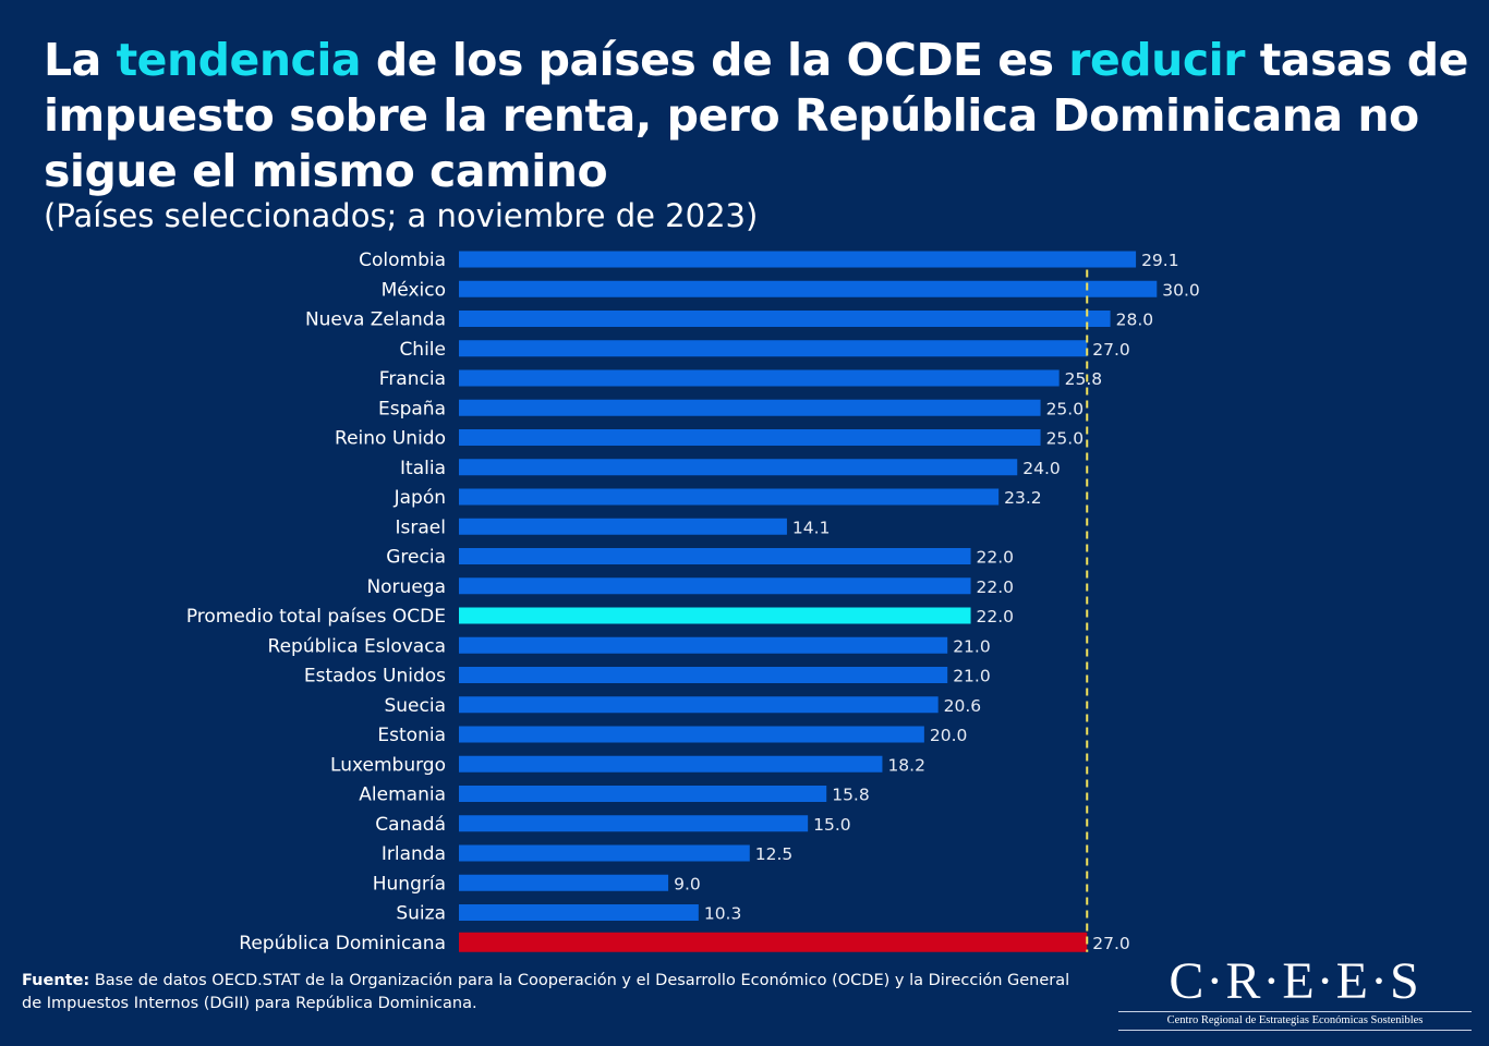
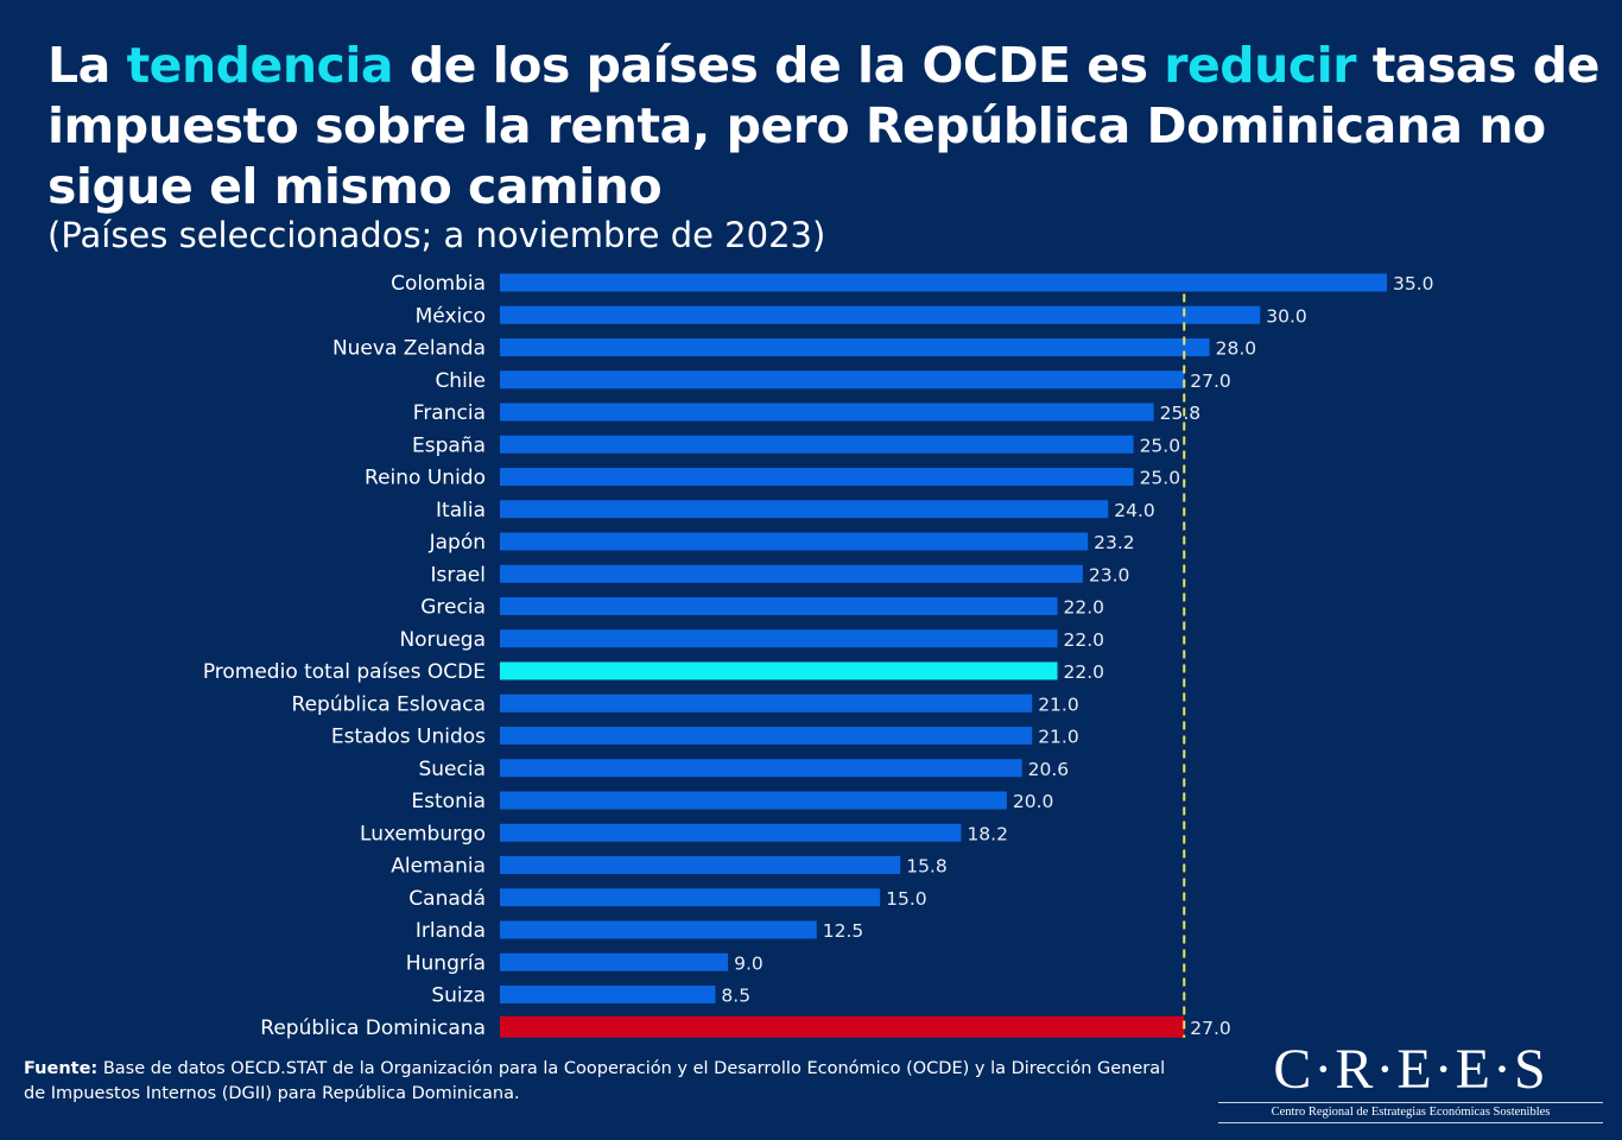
Colombia: 29.1 -> 35.0
Israel: 14.1 -> 23.0
Suiza: 10.3 -> 8.5
